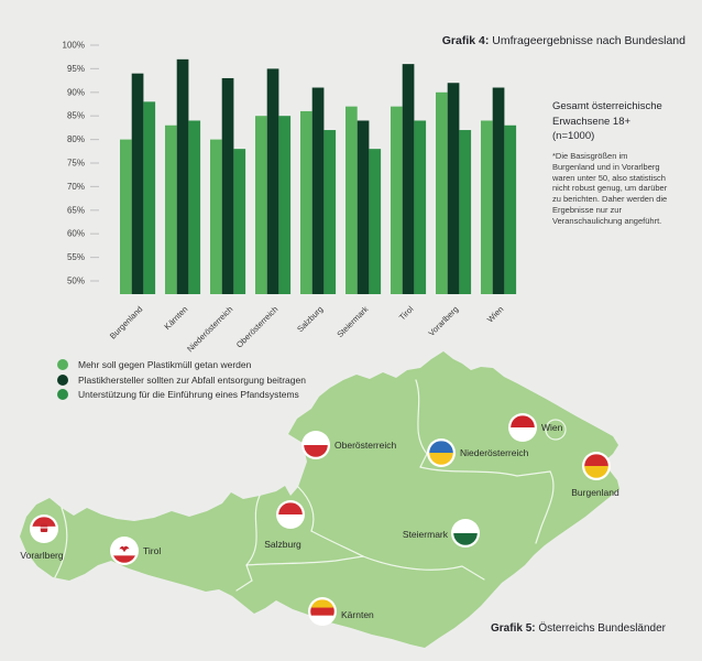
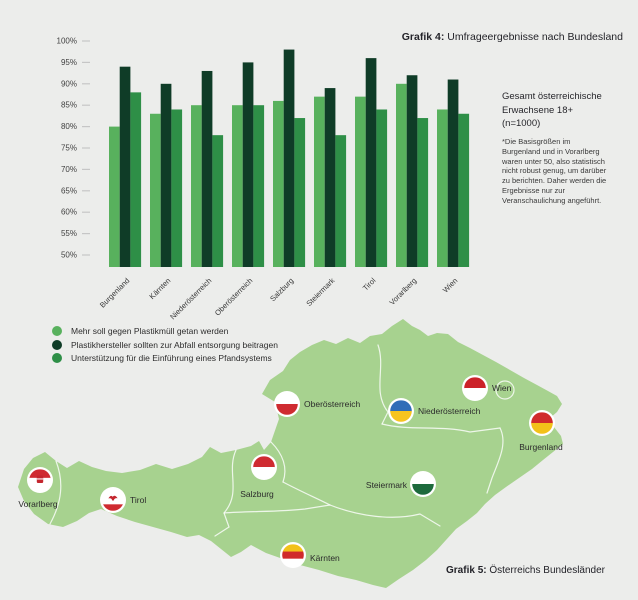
Plastikhersteller sollten zur Abfall entsorgung beitragen/Kärnten: 97% -> 90%
Mehr soll gegen Plastikmüll getan werden/Niederösterreich: 80% -> 85%
Plastikhersteller sollten zur Abfall entsorgung beitragen/Salzburg: 91% -> 98%
Plastikhersteller sollten zur Abfall entsorgung beitragen/Steiermark: 84% -> 89%
